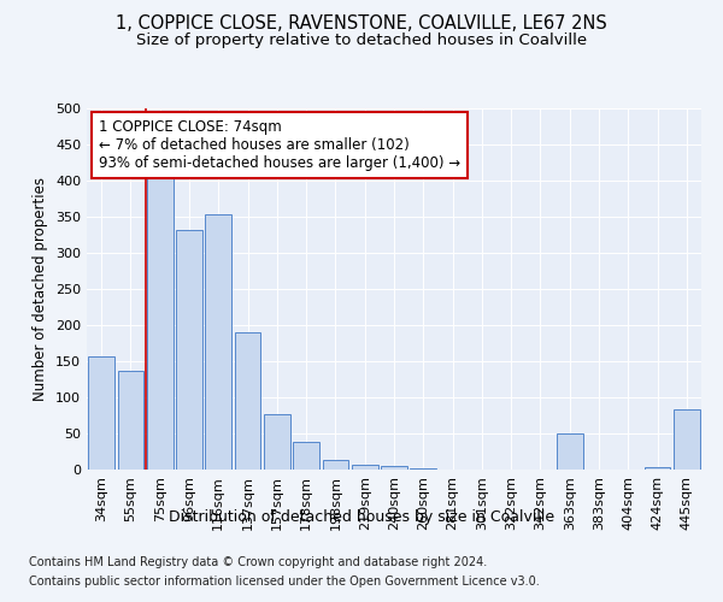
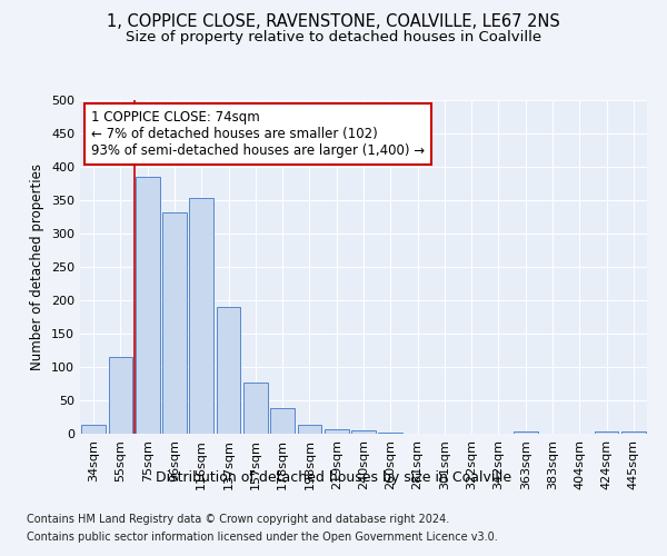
34sqm: 156 -> 13
55sqm: 136 -> 115
75sqm: 404 -> 385
363sqm: 50 -> 4
445sqm: 84 -> 4
